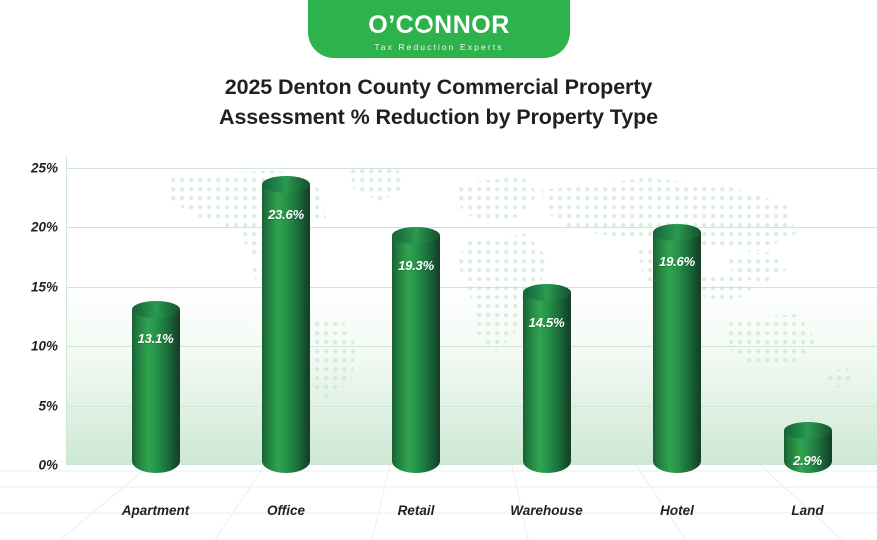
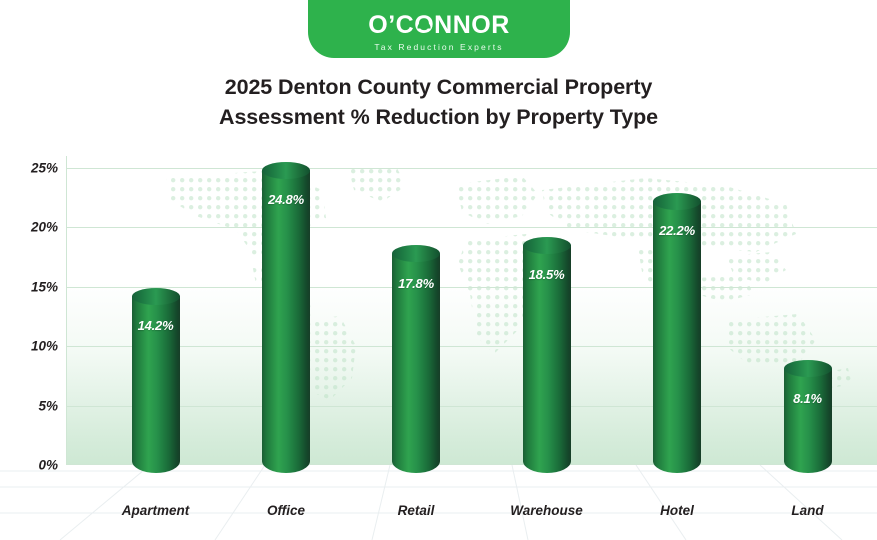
Apartment: 13.1% -> 14.2%
Office: 23.6% -> 24.8%
Retail: 19.3% -> 17.8%
Warehouse: 14.5% -> 18.5%
Hotel: 19.6% -> 22.2%
Land: 2.9% -> 8.1%
